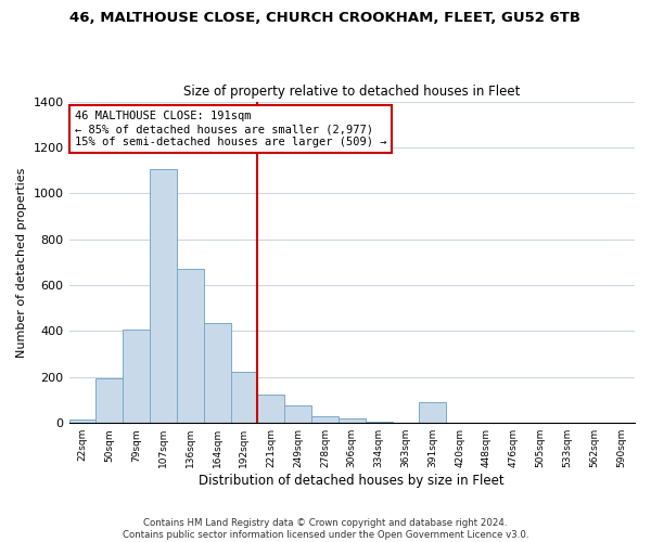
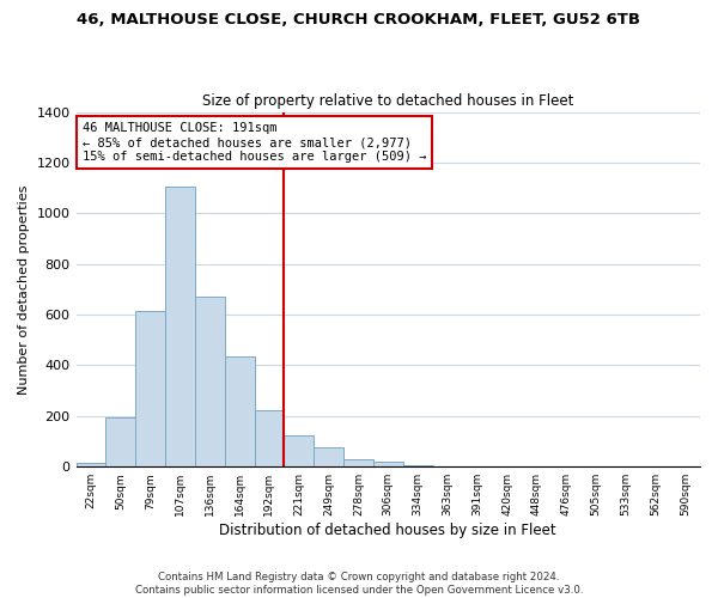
79sqm: 405 -> 615
391sqm: 90 -> 1
